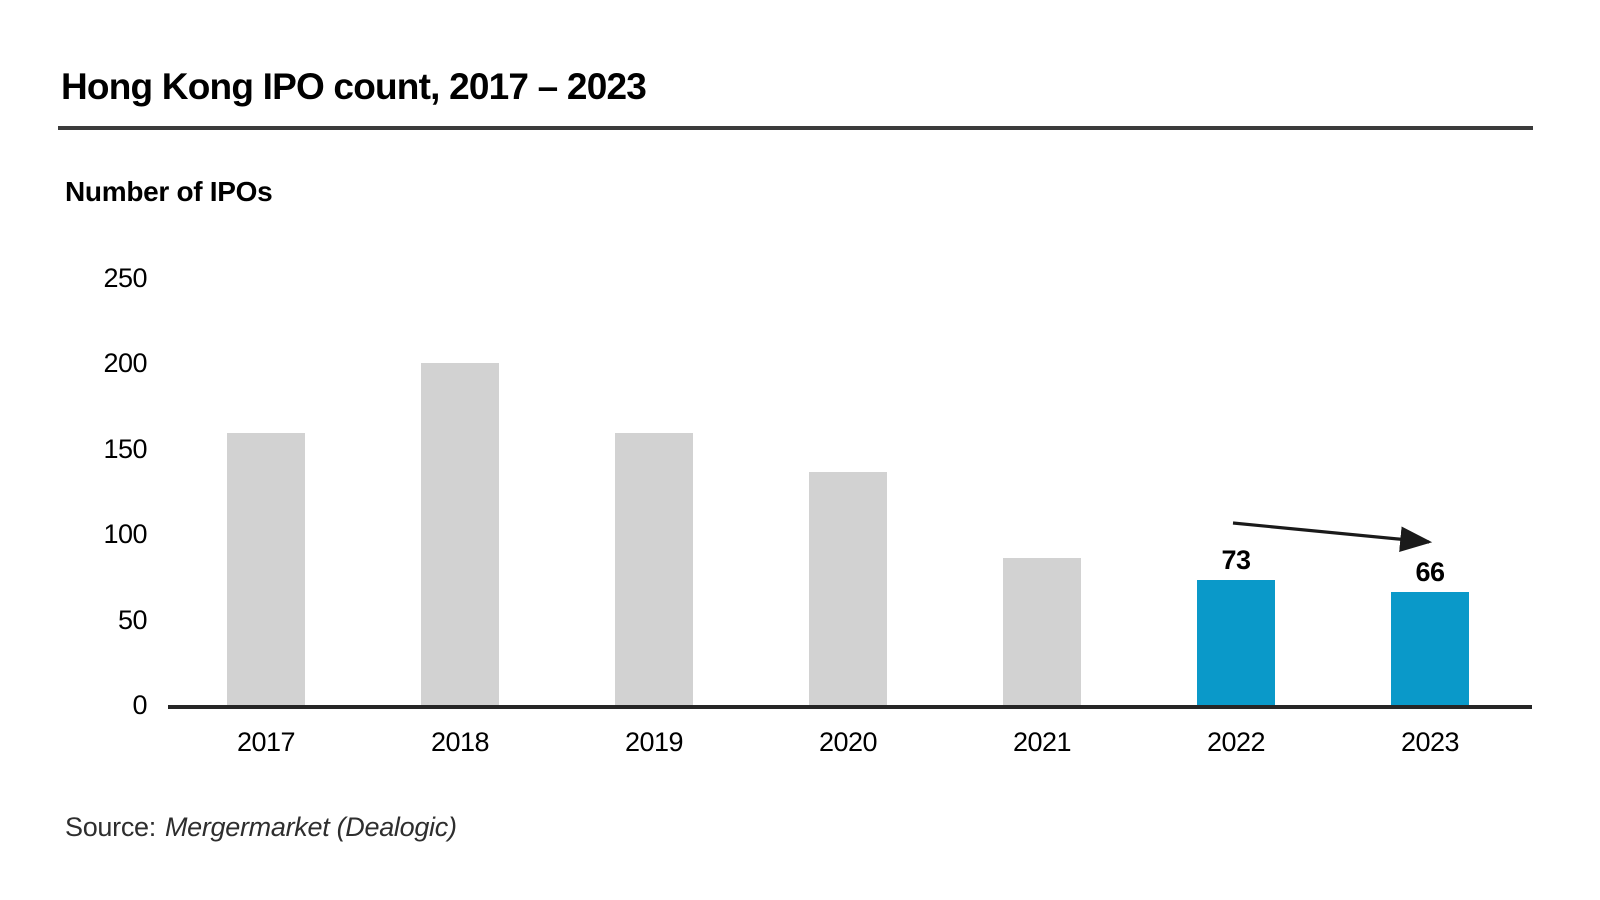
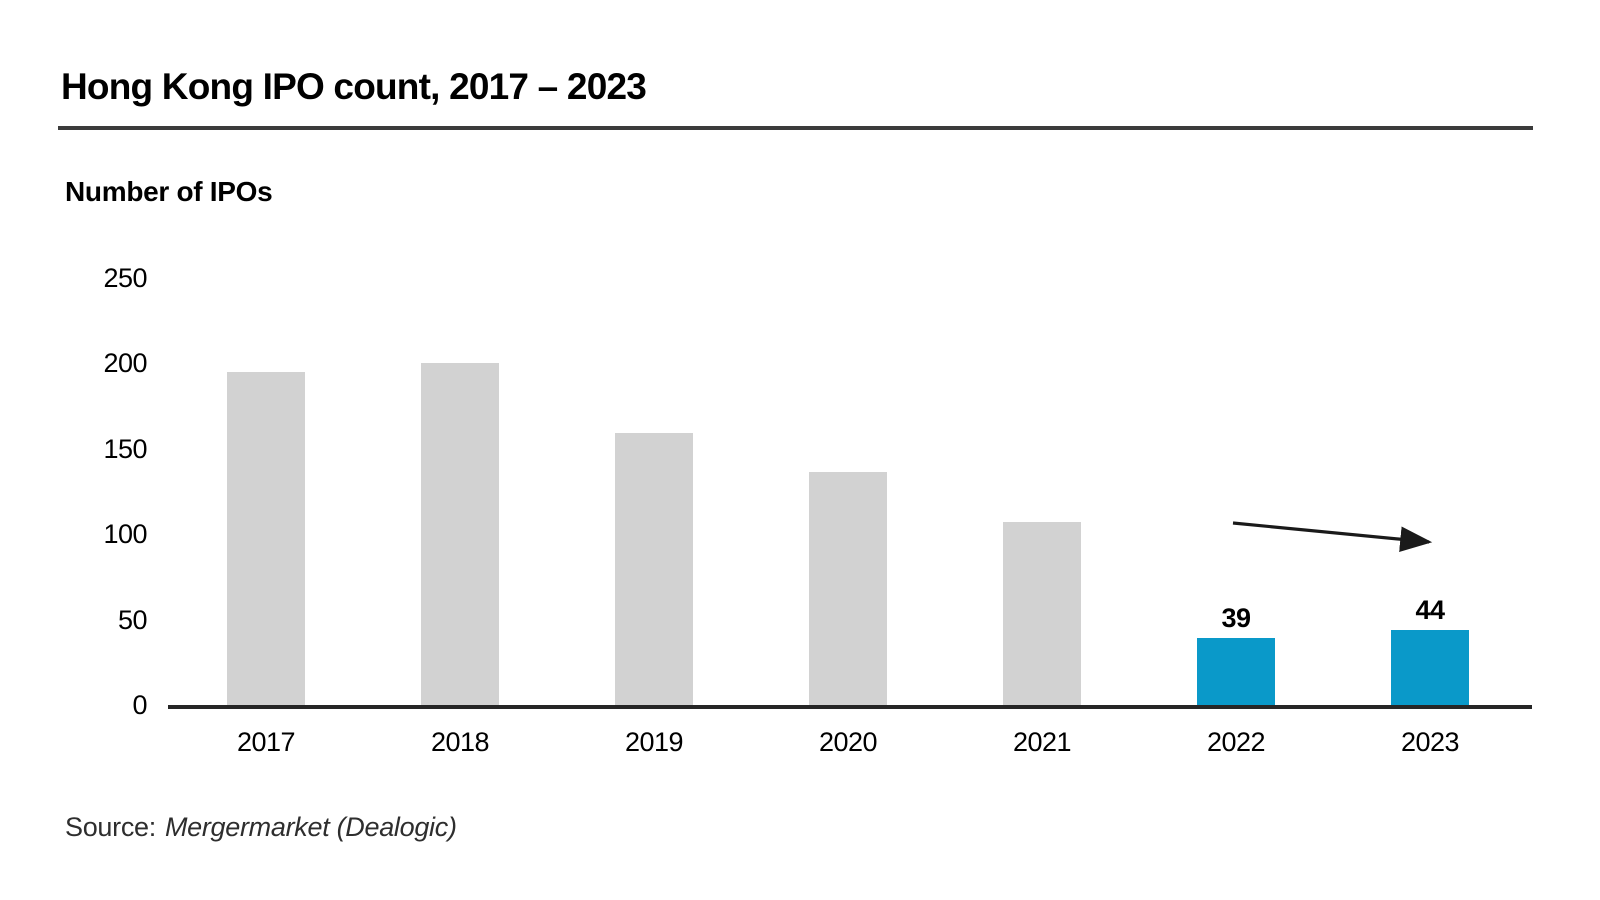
2017: 159 -> 195
2021: 86 -> 107
2022: 73 -> 39
2023: 66 -> 44
